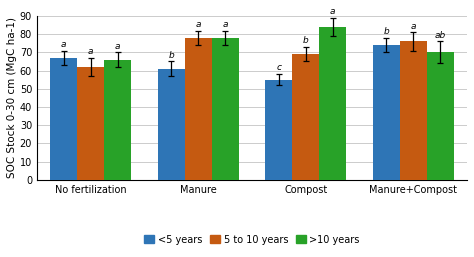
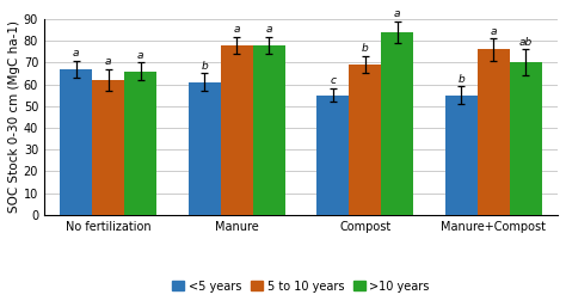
<5 years/Manure+Compost: 74 -> 55
